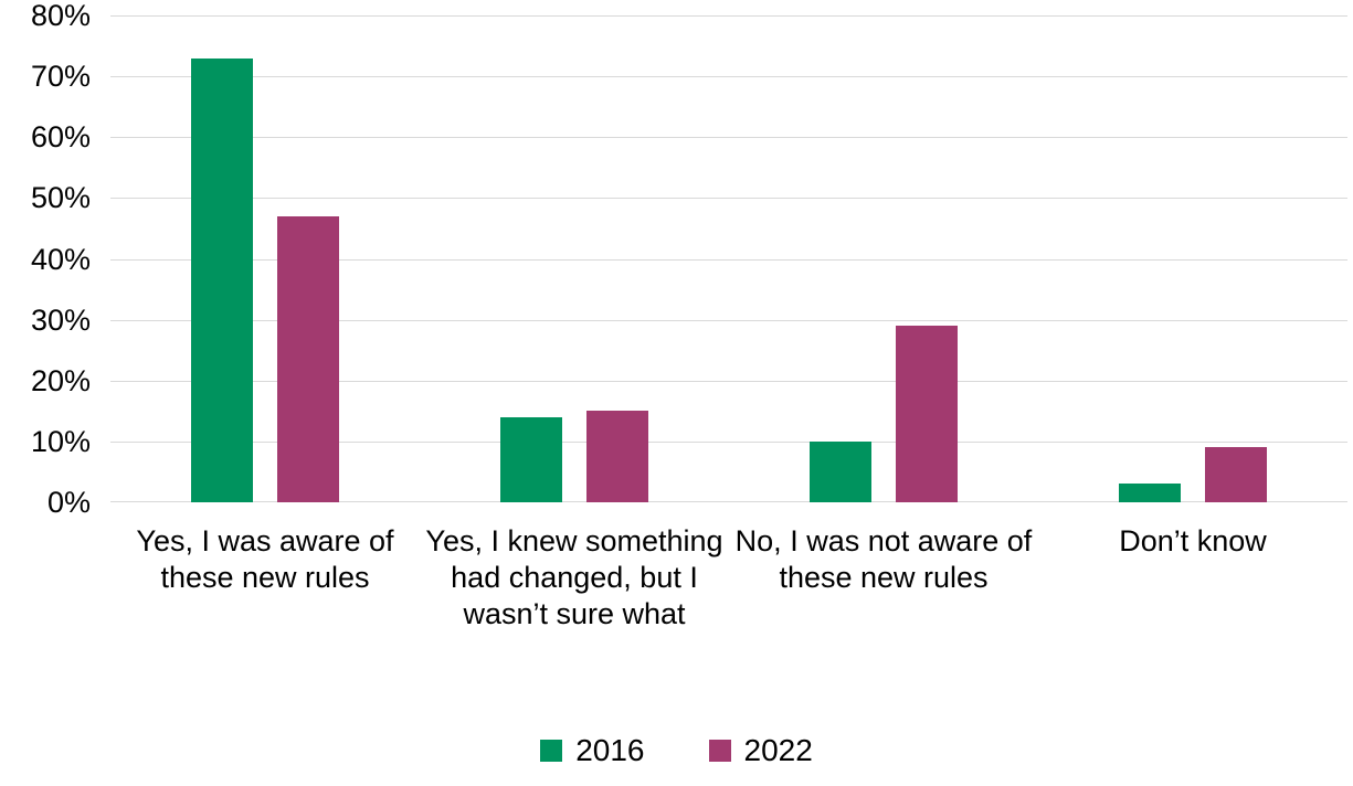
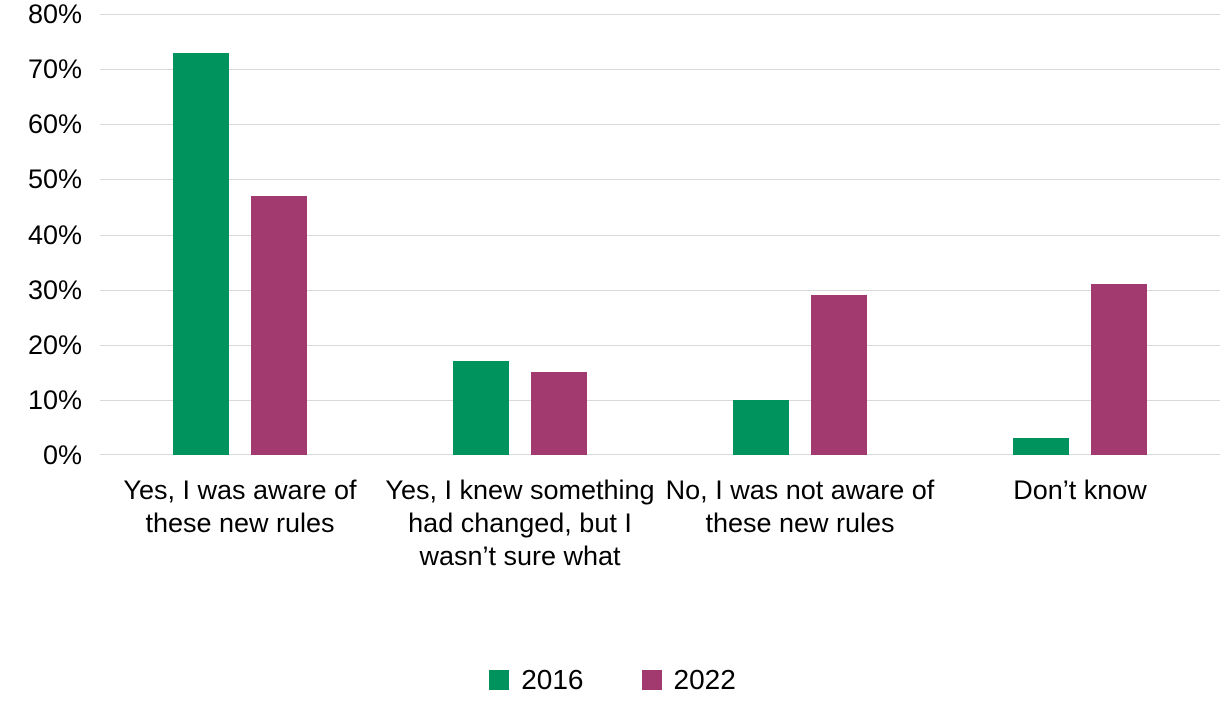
2016/Yes, I knew something had changed, but I wasn’t sure what: 14% -> 17%
2022/Don’t know: 9% -> 31%
